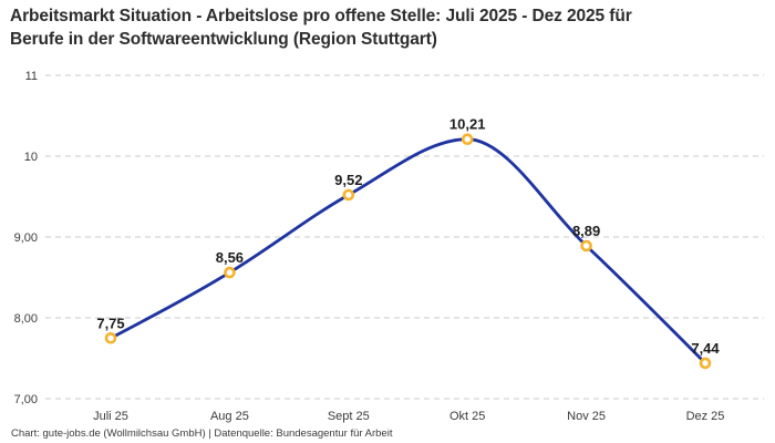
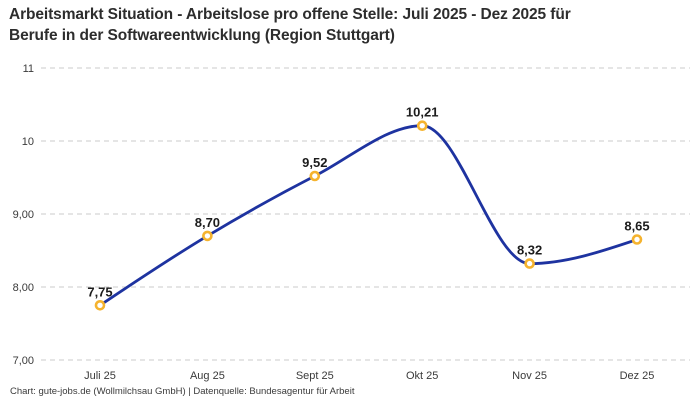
Aug 25: 8,56 -> 8,70
Nov 25: 8,89 -> 8,32
Dez 25: 7,44 -> 8,65
